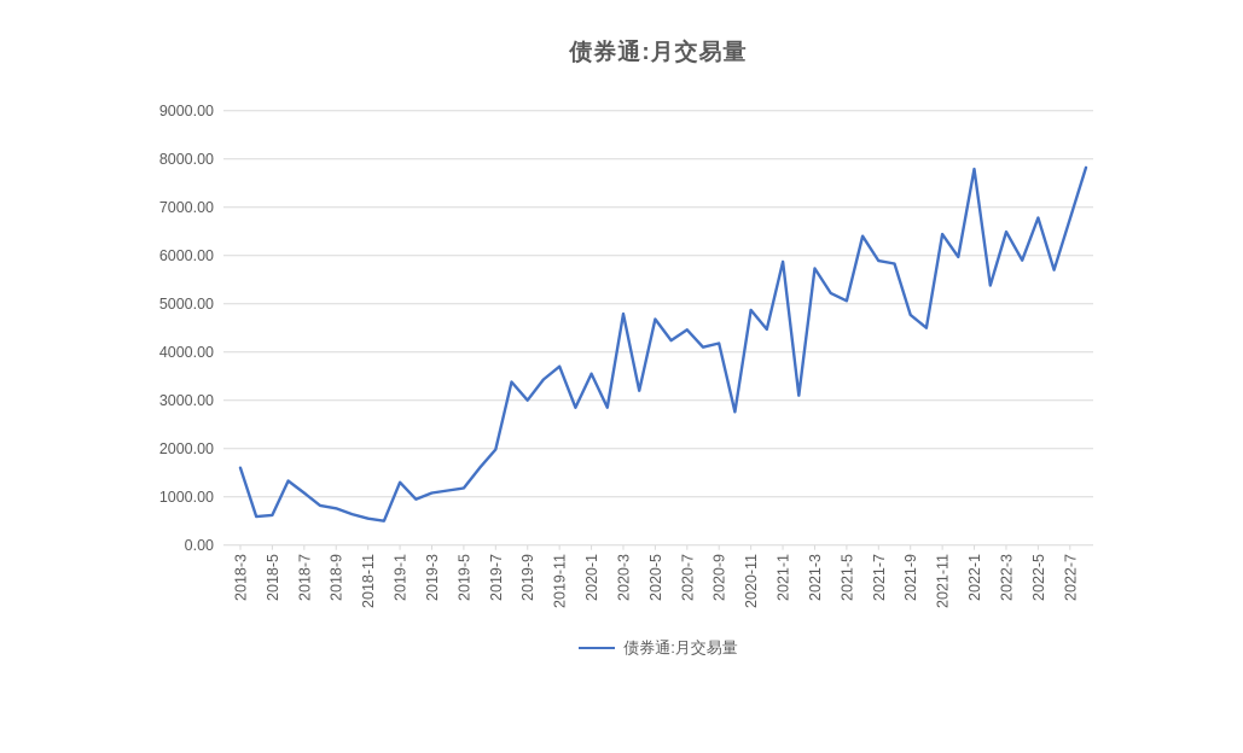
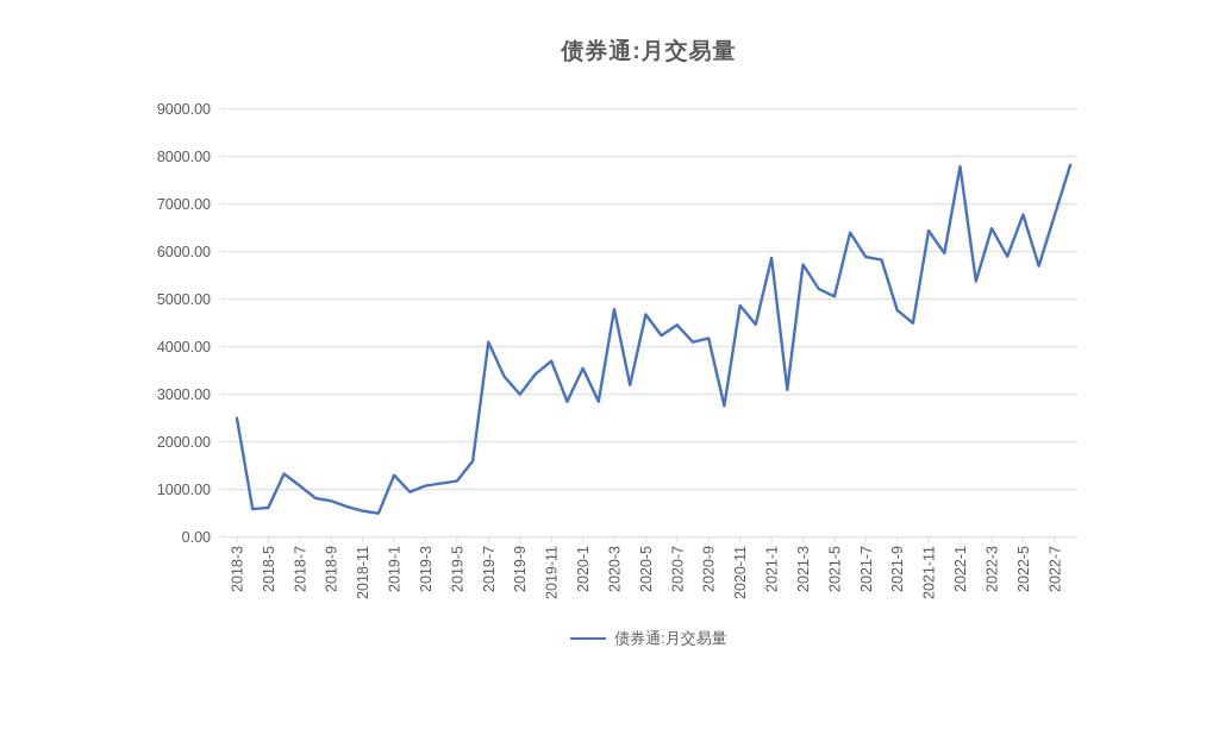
2018-3: 1600 -> 2500
2019-7: 2000 -> 4100
